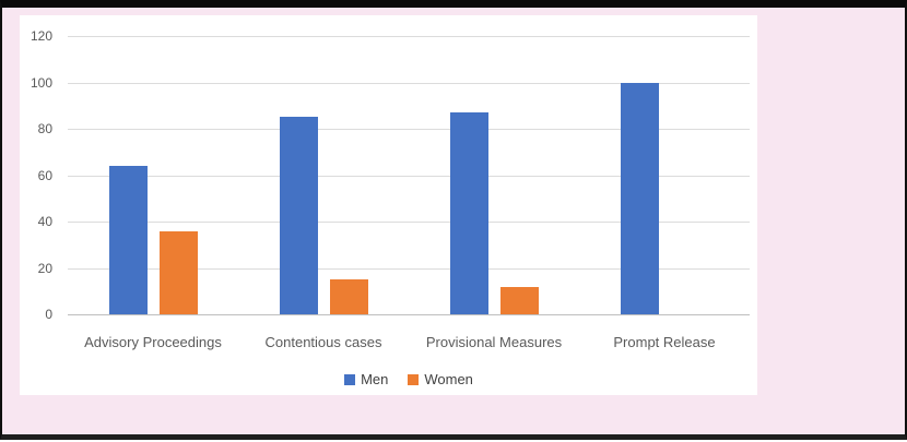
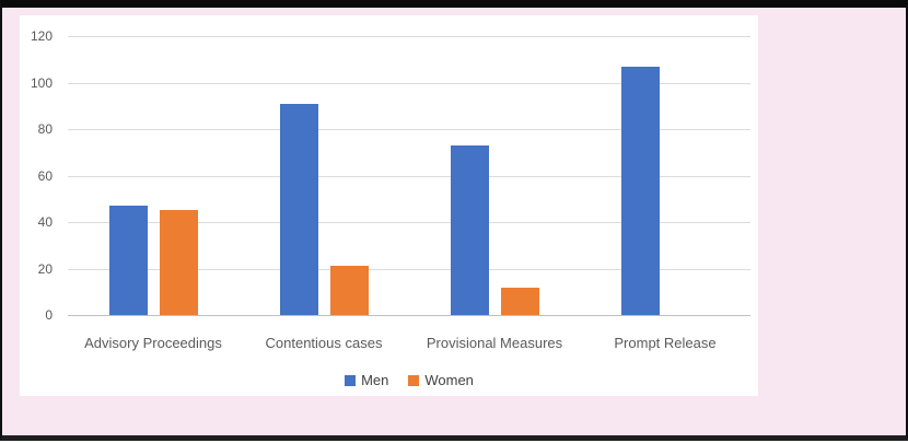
Men/Advisory Proceedings: 64 -> 47
Women/Advisory Proceedings: 36 -> 45
Men/Contentious cases: 85 -> 91
Women/Contentious cases: 15 -> 21
Men/Provisional Measures: 87 -> 73
Men/Prompt Release: 100 -> 107
